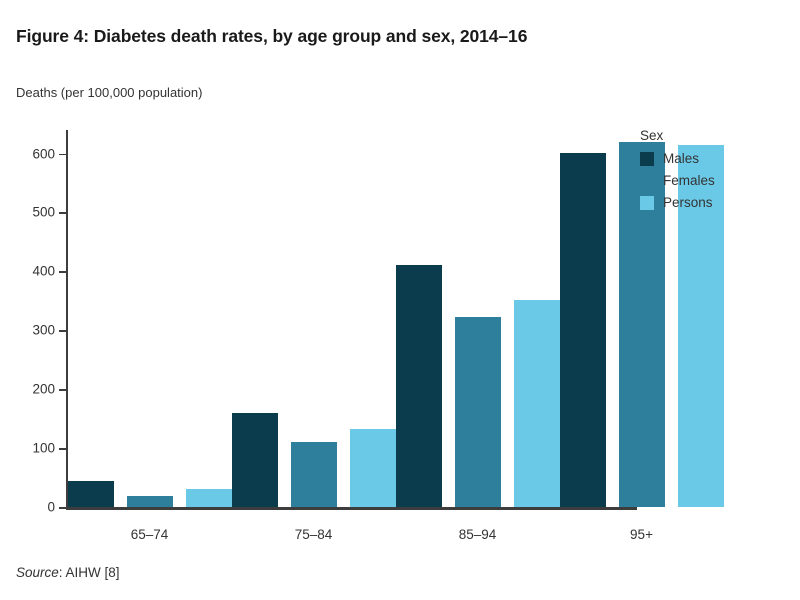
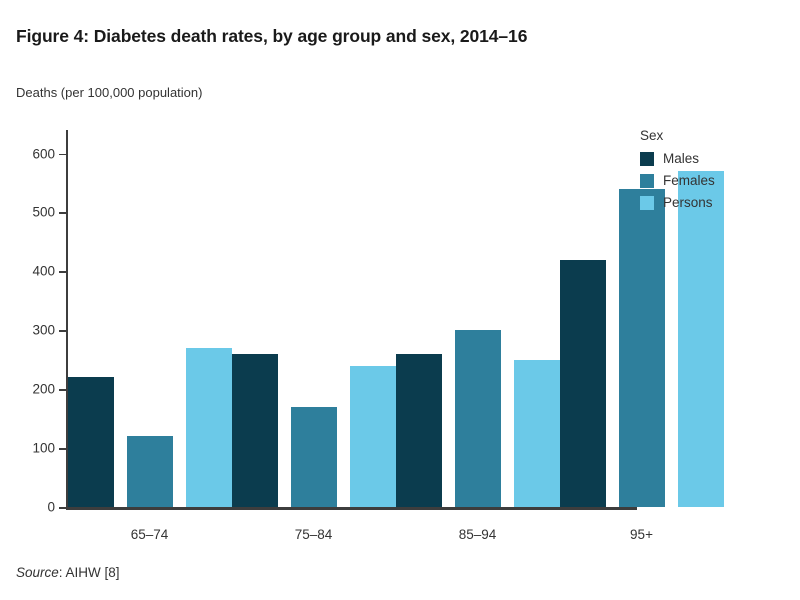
Males/65–74: 40 -> 220
Females/65–74: 20 -> 120
Persons/65–74: 30 -> 270
Males/75–84: 160 -> 260
Females/75–84: 110 -> 170
Persons/75–84: 130 -> 240
Males/85–94: 410 -> 260
Females/85–94: 320 -> 300
Persons/85–94: 350 -> 250
Males/95+: 600 -> 420
Females/95+: 620 -> 540
Persons/95+: 620 -> 570
